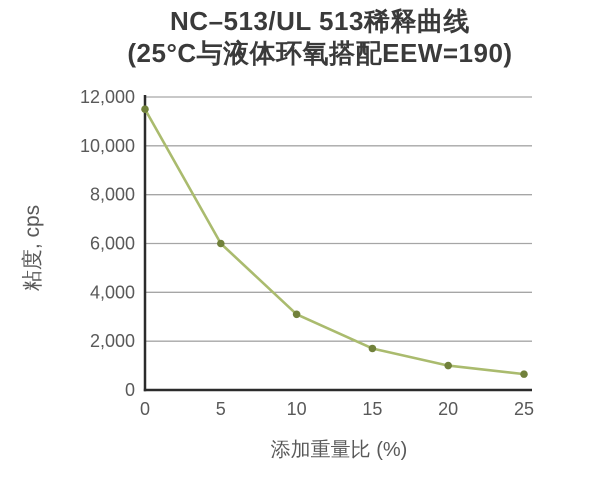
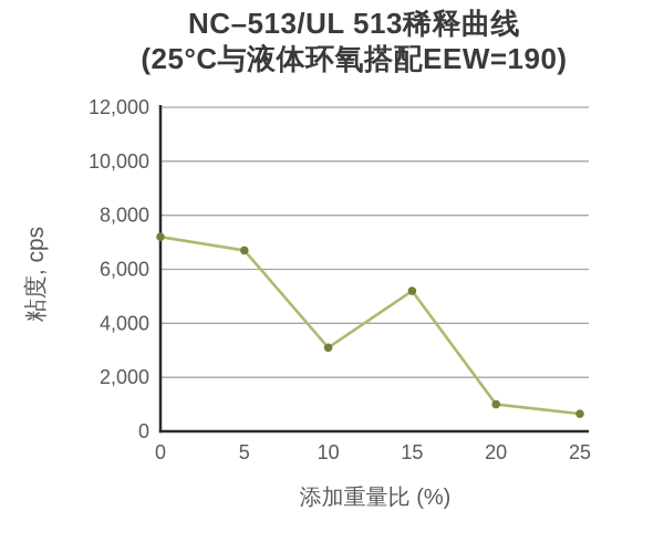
0: 11500 -> 7200
5: 6000 -> 6700
15: 1700 -> 5200
